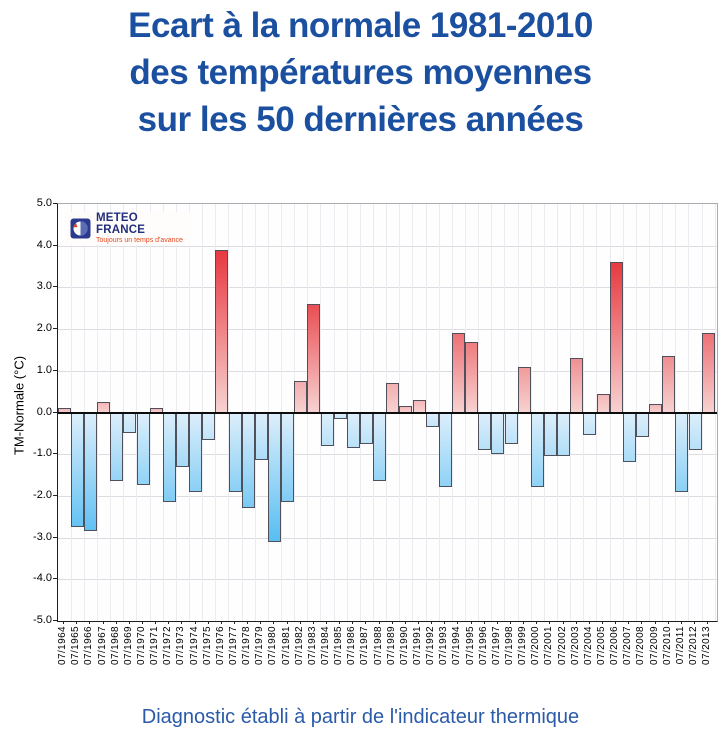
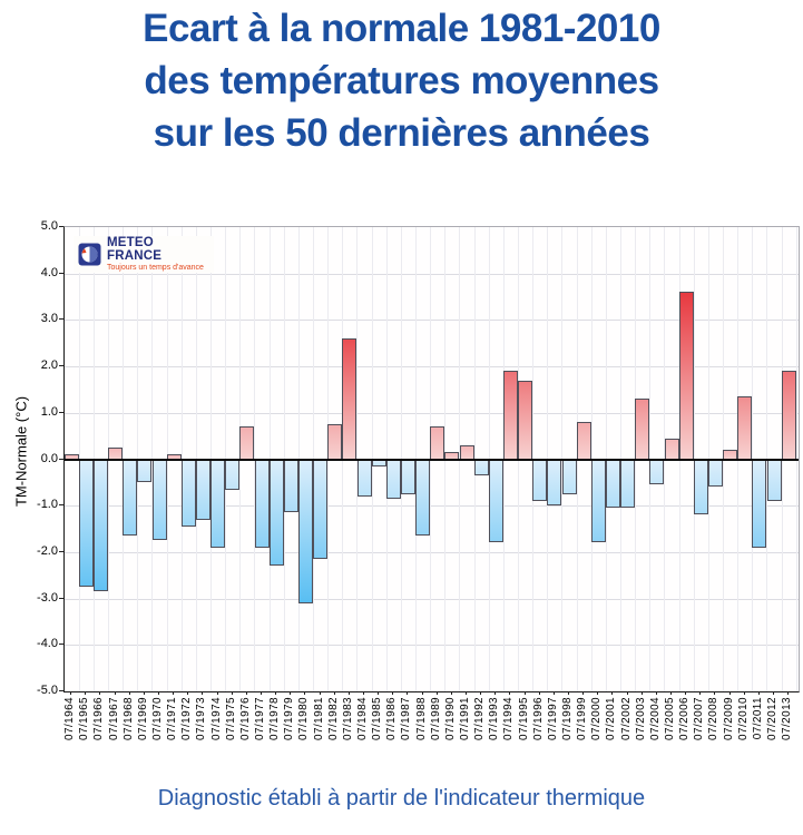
07/1972: -2.1 -> -1.4
07/1976: 3.9 -> 0.7
07/1999: 1.1 -> 0.8
